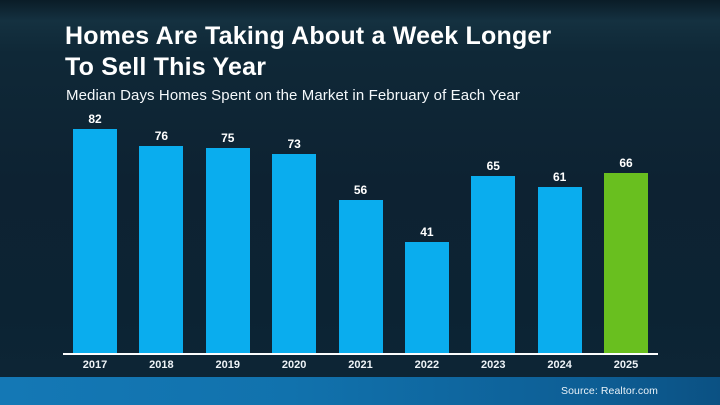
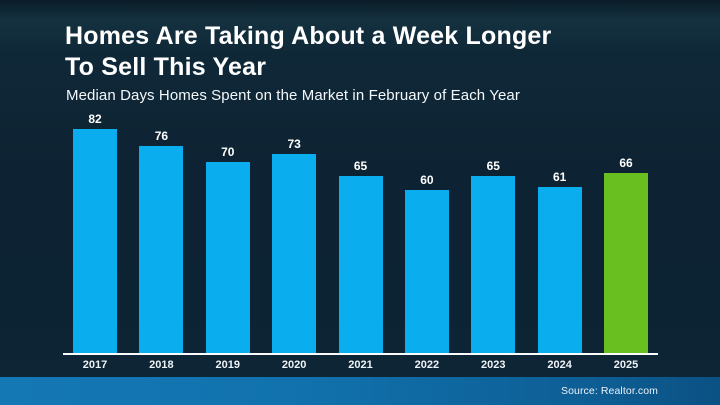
2019: 75 -> 70
2021: 56 -> 65
2022: 41 -> 60
